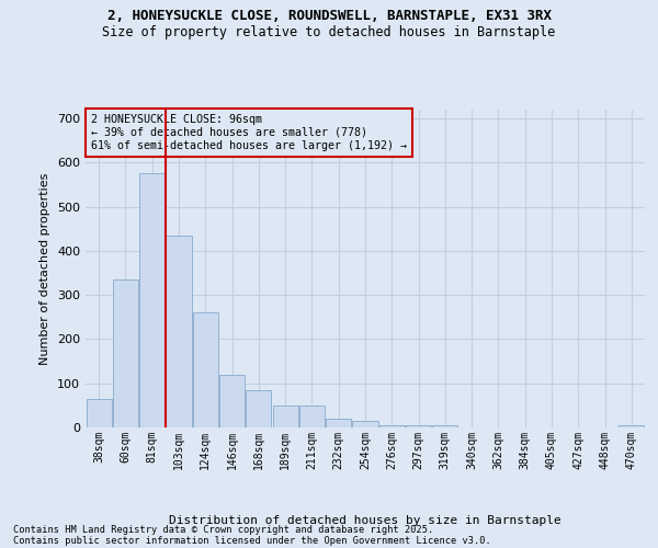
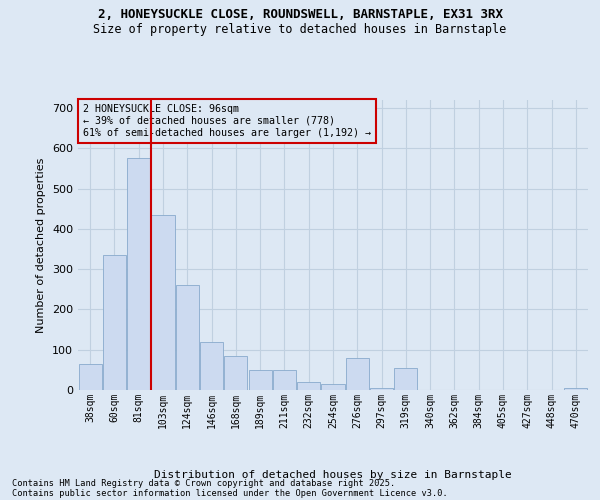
276sqm: 5 -> 80
319sqm: 5 -> 55
